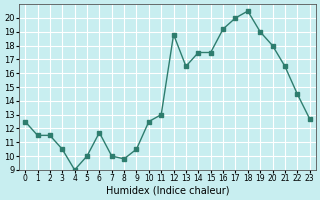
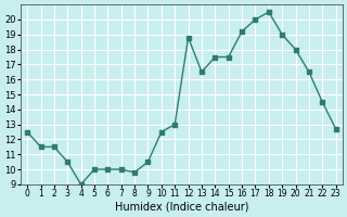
6: 11.7 -> 10.0
